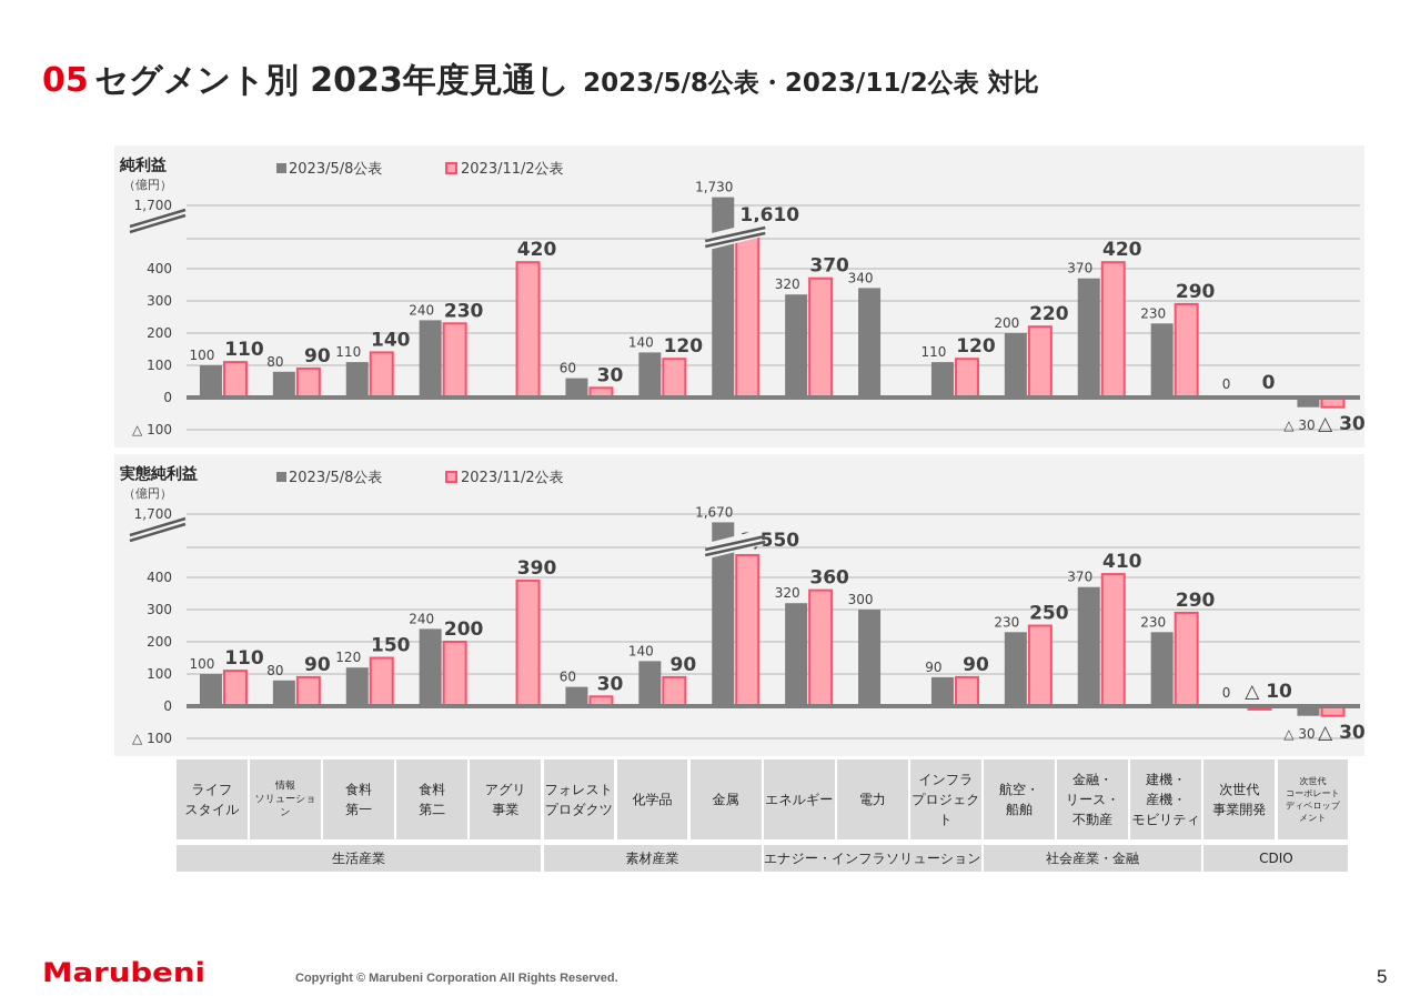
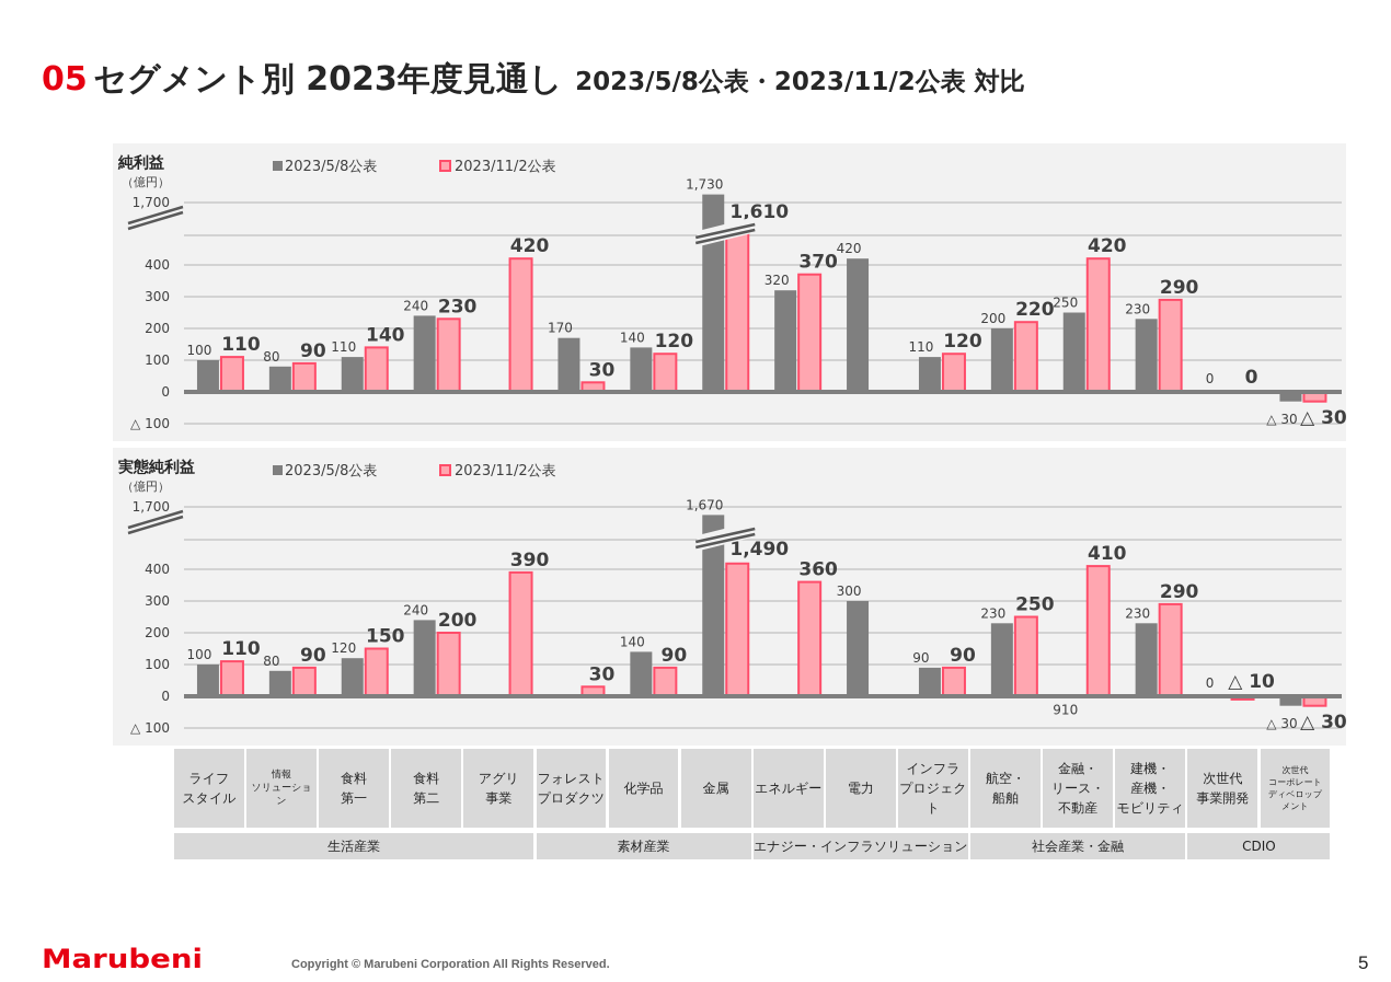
純利益/2023/5/8公表/フォレストプロダクツ: 60 -> 170
純利益/2023/5/8公表/電力: 340 -> 420
純利益/2023/5/8公表/金融・リース・不動産: 370 -> 250
実態純利益/2023/5/8公表/フォレストプロダクツ: 60 -> 730
実態純利益/2023/11/2公表/金属: 1,550 -> 1,490
実態純利益/2023/5/8公表/エネルギー: 320 -> 520
実態純利益/2023/5/8公表/金融・リース・不動産: 370 -> 910
